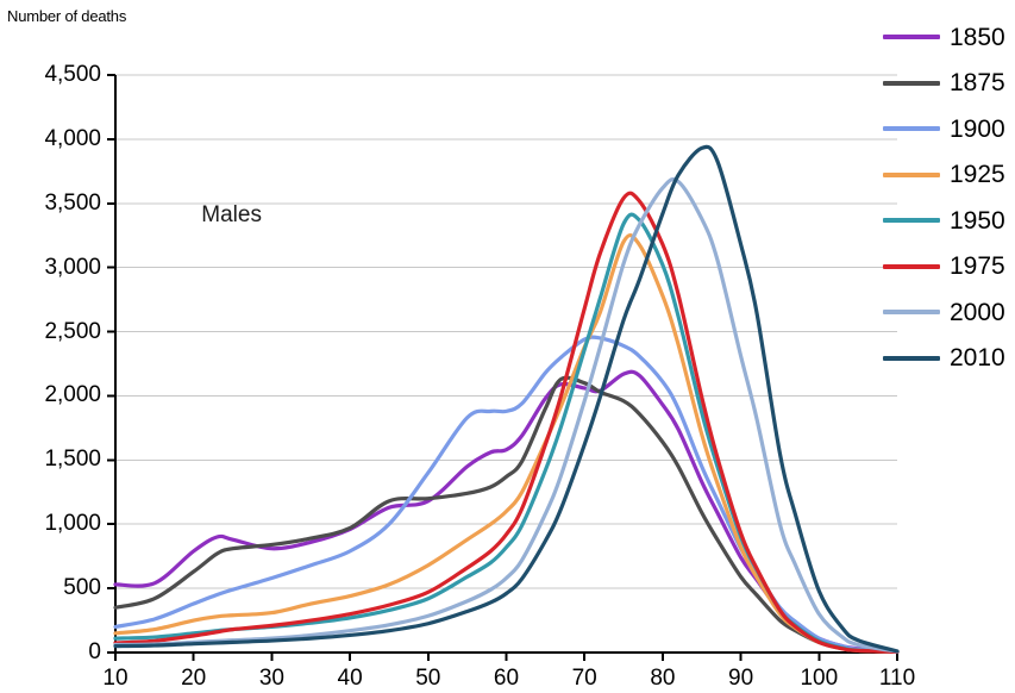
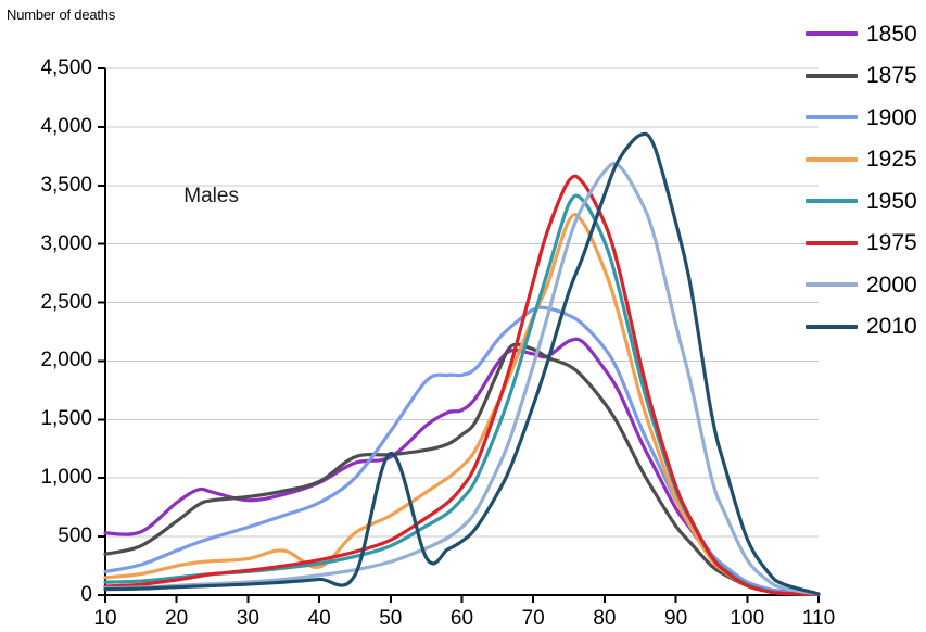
1925/40: 440 -> 240
2010/50: 220 -> 1210
